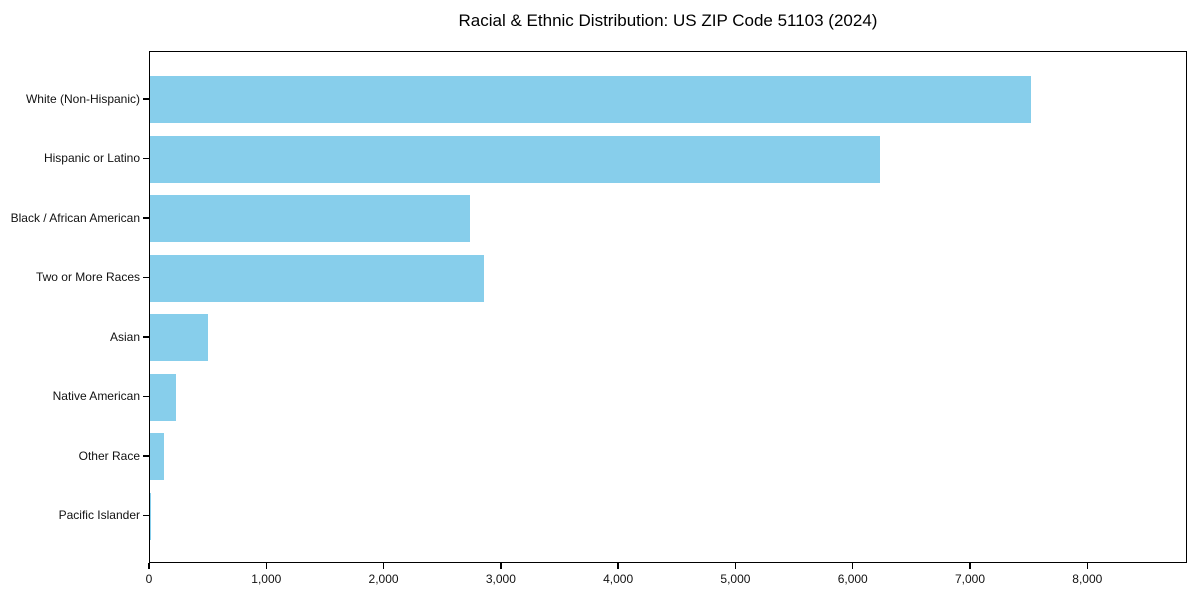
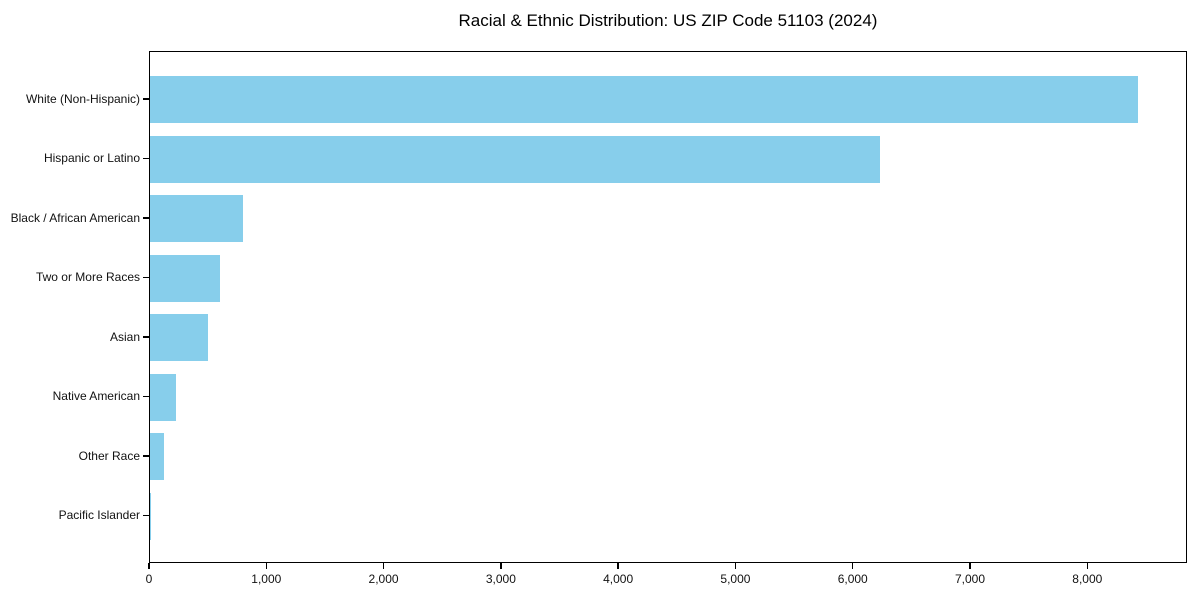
White (Non-Hispanic): 7510 -> 8420
Black / African American: 2730 -> 800
Two or More Races: 2850 -> 600
